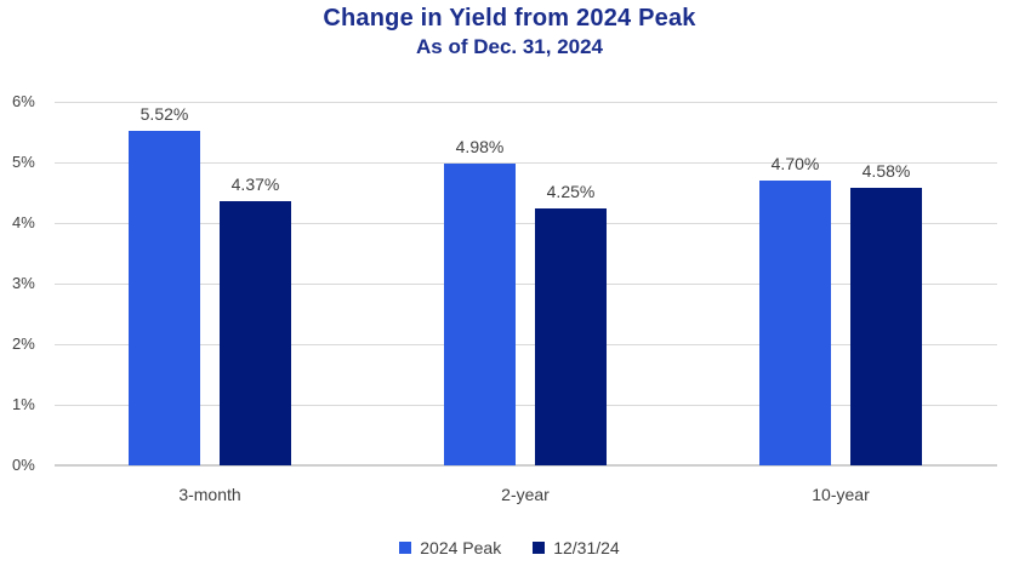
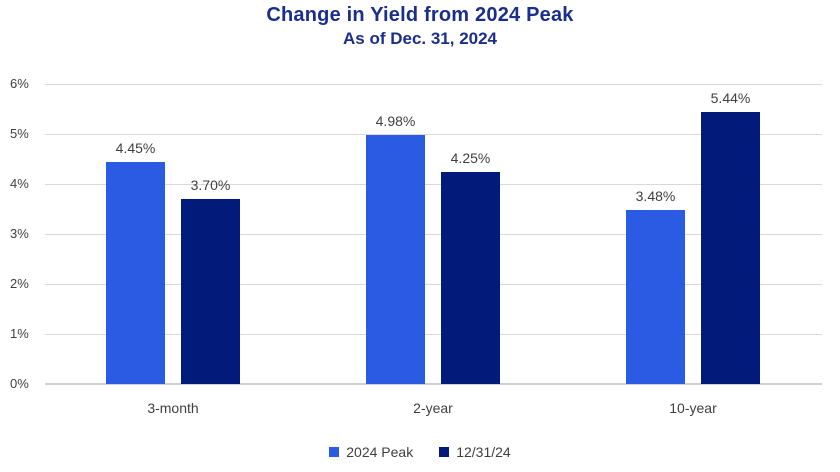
2024 Peak/3-month: 5.52% -> 4.45%
12/31/24/3-month: 4.37% -> 3.70%
2024 Peak/10-year: 4.70% -> 3.48%
12/31/24/10-year: 4.58% -> 5.44%
